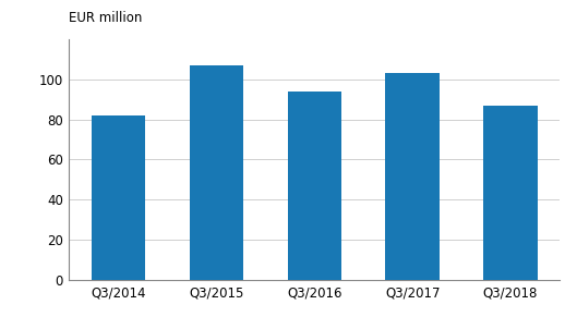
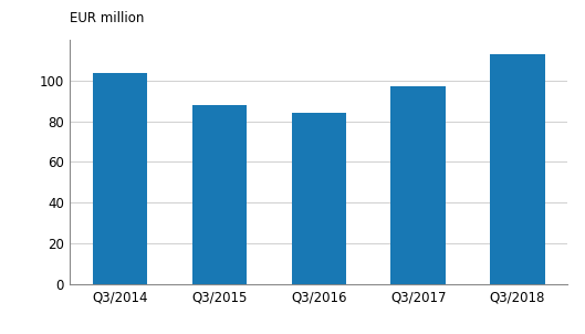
Q3/2014: 82 -> 104
Q3/2015: 107 -> 88
Q3/2016: 94 -> 84
Q3/2017: 103 -> 97
Q3/2018: 87 -> 113
